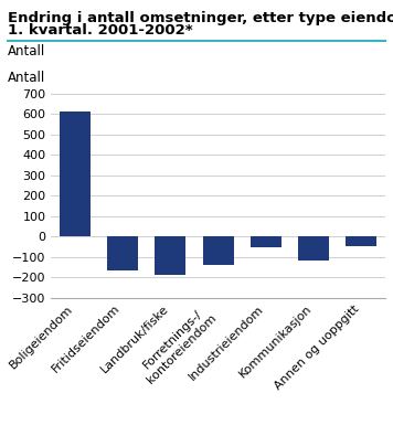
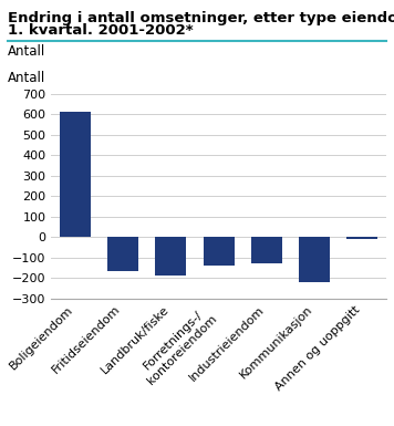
Industrieiendom: -60 -> -130
Kommunikasjon: -120 -> -220
Annen og uoppgitt: -50 -> -10
